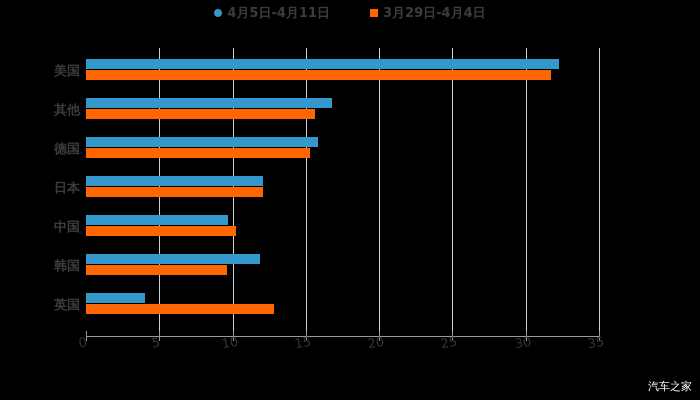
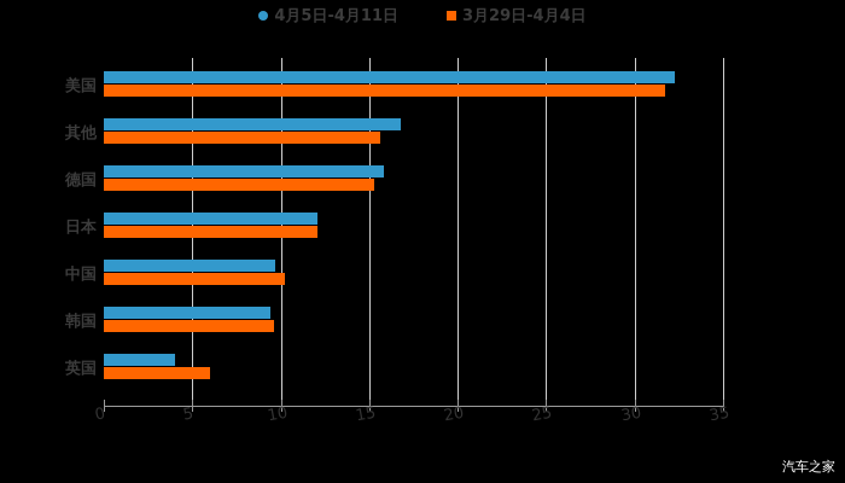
4月5日-4月11日/韩国: 11.9 -> 9.4
3月29日-4月4日/英国: 12.8 -> 6.0
